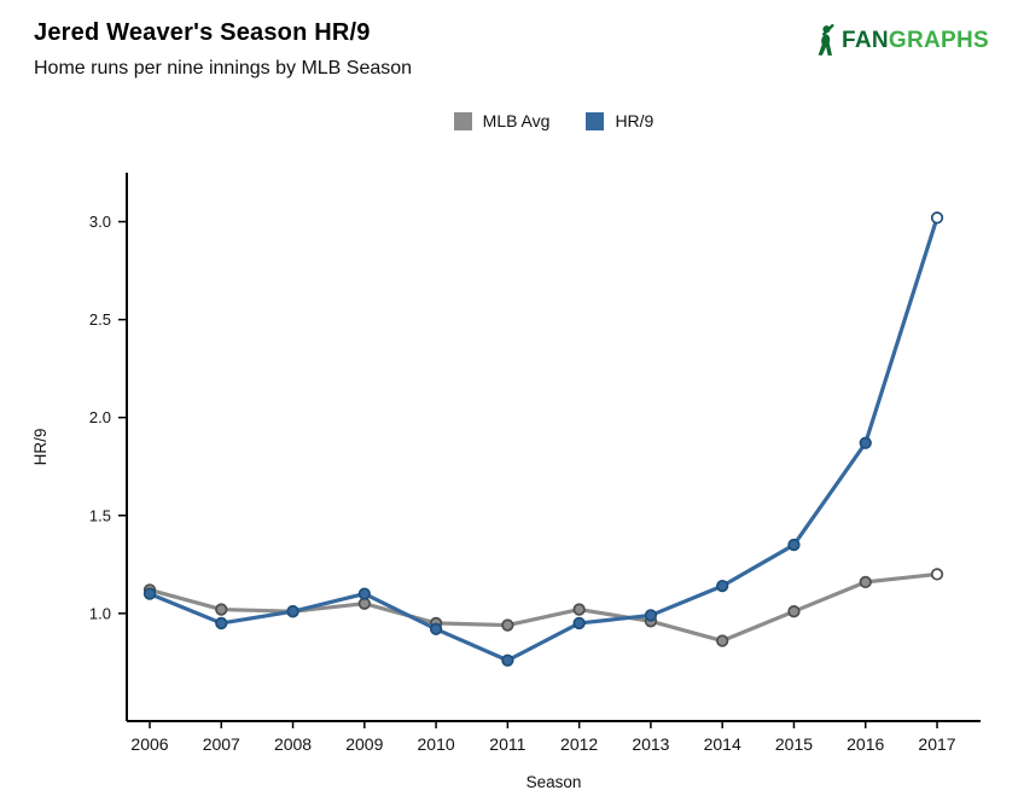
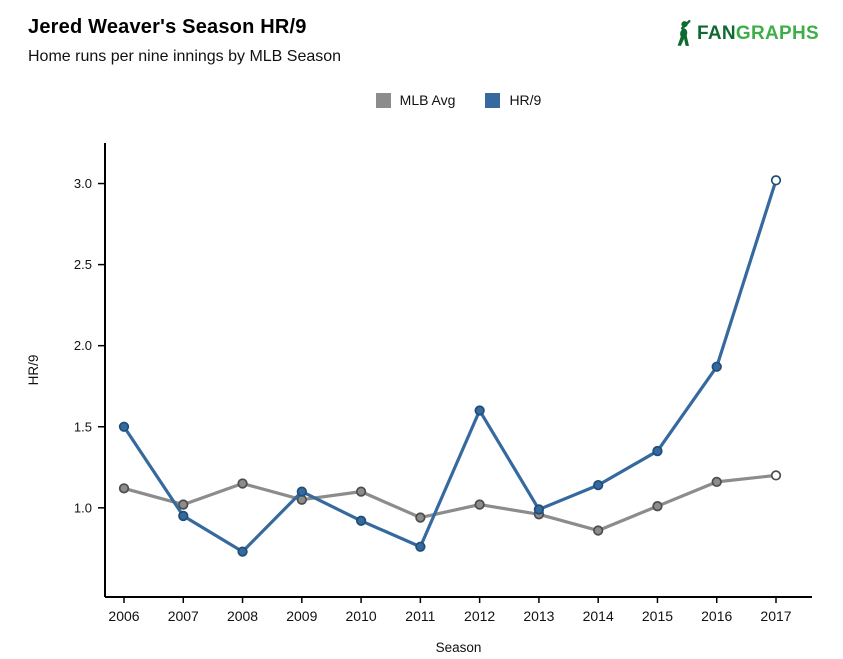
HR/9/2006: 1.10 -> 1.50
MLB Avg/2008: 1.01 -> 1.15
HR/9/2008: 1.01 -> 0.73
MLB Avg/2010: 0.95 -> 1.10
HR/9/2012: 0.95 -> 1.60
